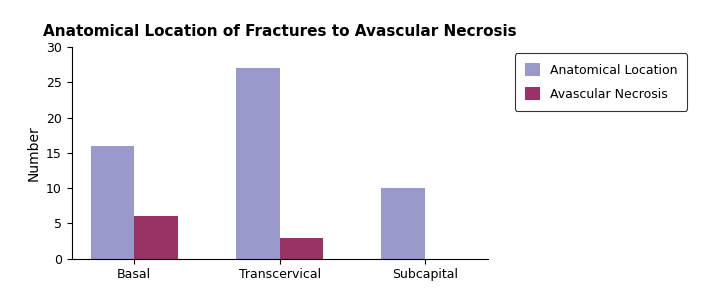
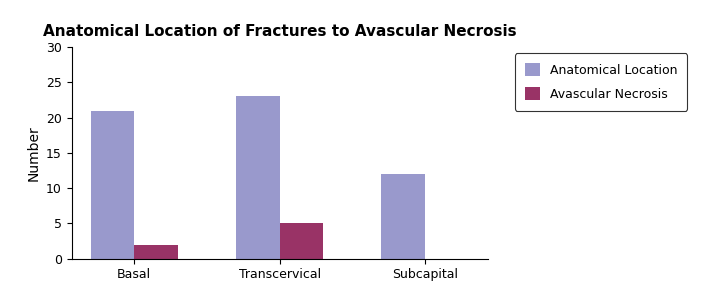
Anatomical Location/Basal: 16 -> 21
Avascular Necrosis/Basal: 6 -> 2
Anatomical Location/Transcervical: 27 -> 23
Avascular Necrosis/Transcervical: 3 -> 5
Anatomical Location/Subcapital: 10 -> 12
